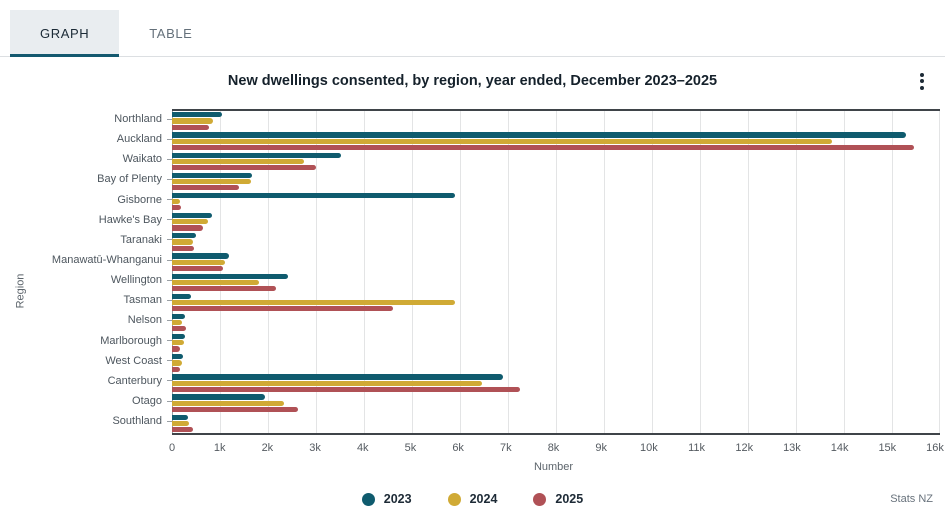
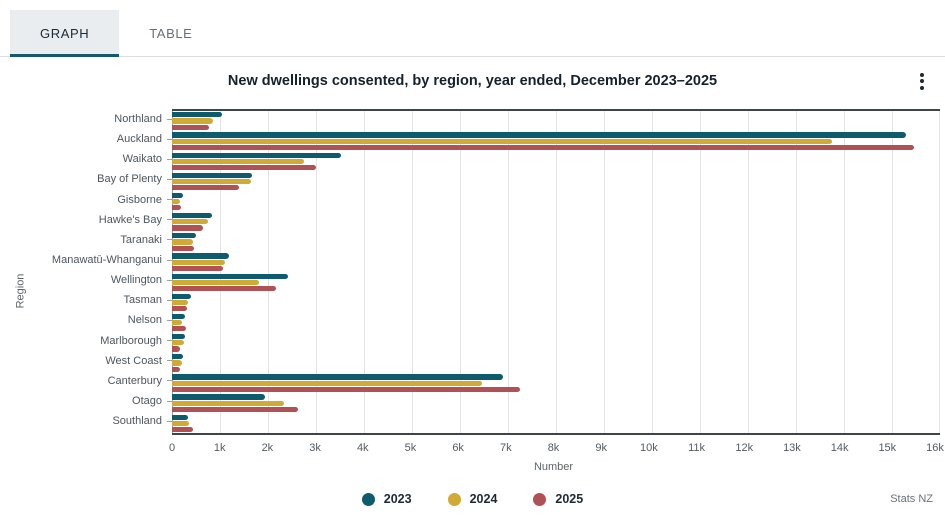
2023/Gisborne: 5.9k -> 0.2k
2024/Tasman: 5.9k -> 0.3k
2025/Tasman: 4.6k -> 0.3k
